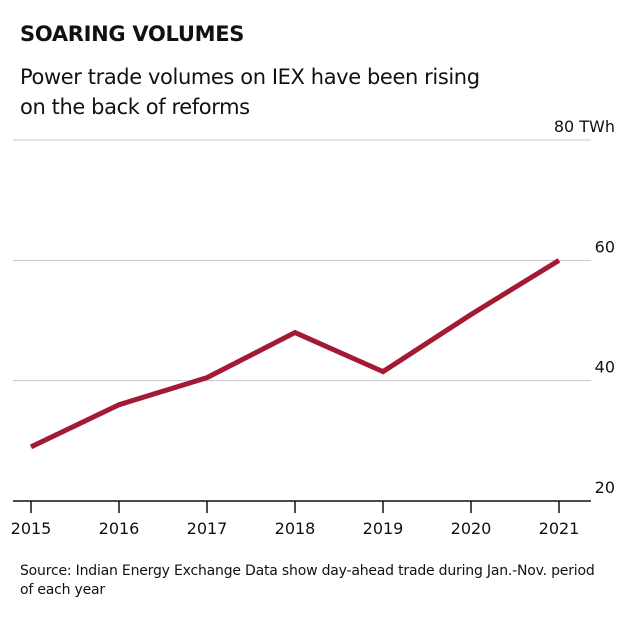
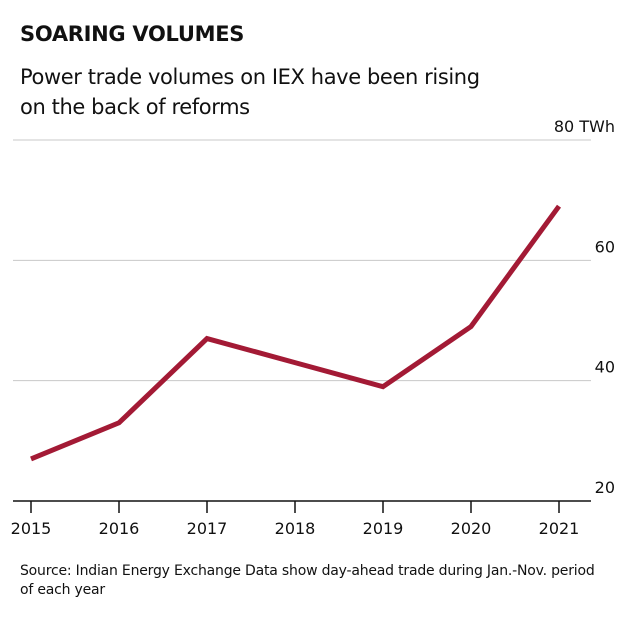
2015: 29 -> 27
2016: 36 -> 33
2017: 40 -> 47
2018: 48 -> 43
2019: 42 -> 39
2020: 51 -> 49
2021: 60 -> 69
